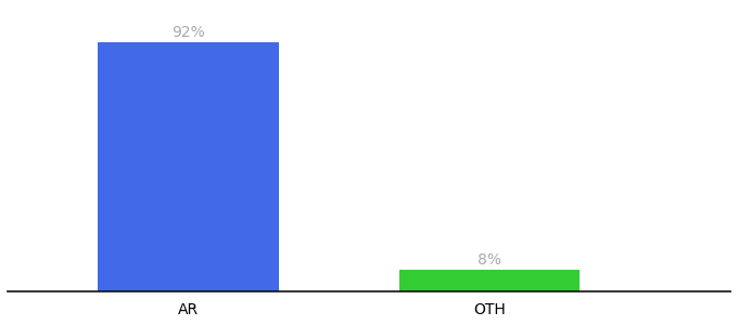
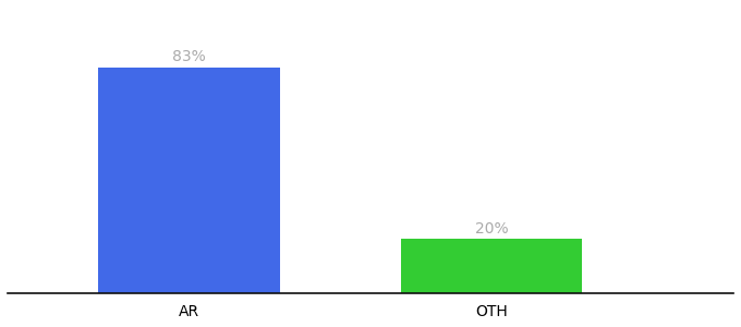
AR: 92% -> 83%
OTH: 8% -> 20%
